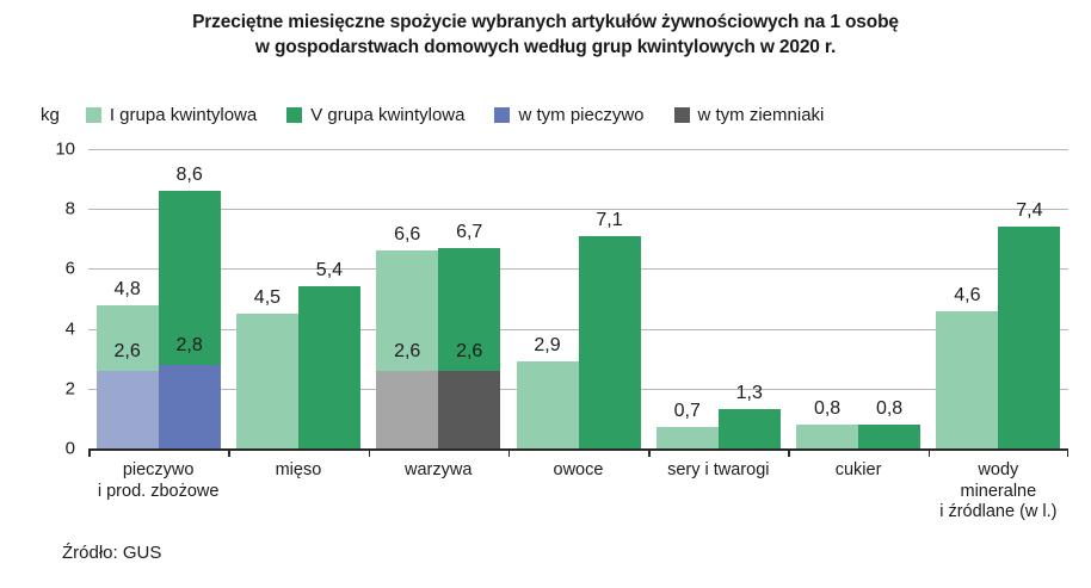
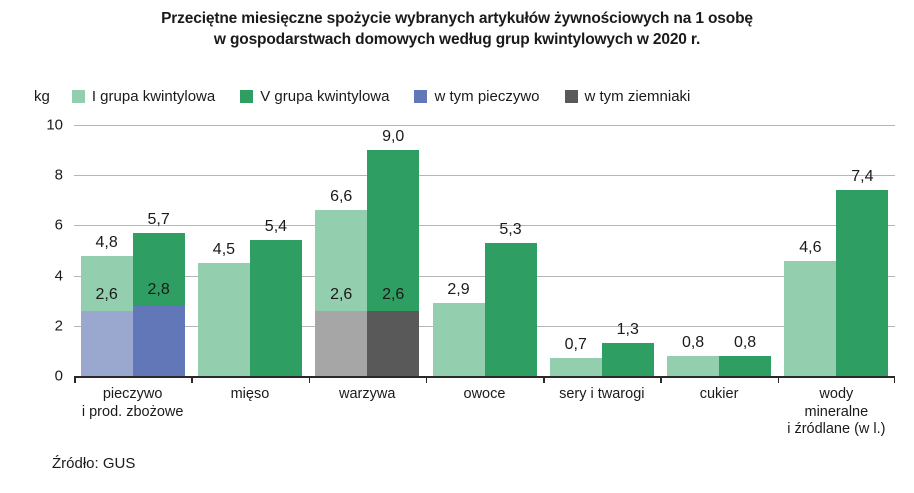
V grupa kwintylowa/pieczywo i prod. zbożowe: 8,6 -> 5,7
V grupa kwintylowa/warzywa: 6,7 -> 9,0
V grupa kwintylowa/owoce: 7,1 -> 5,3
